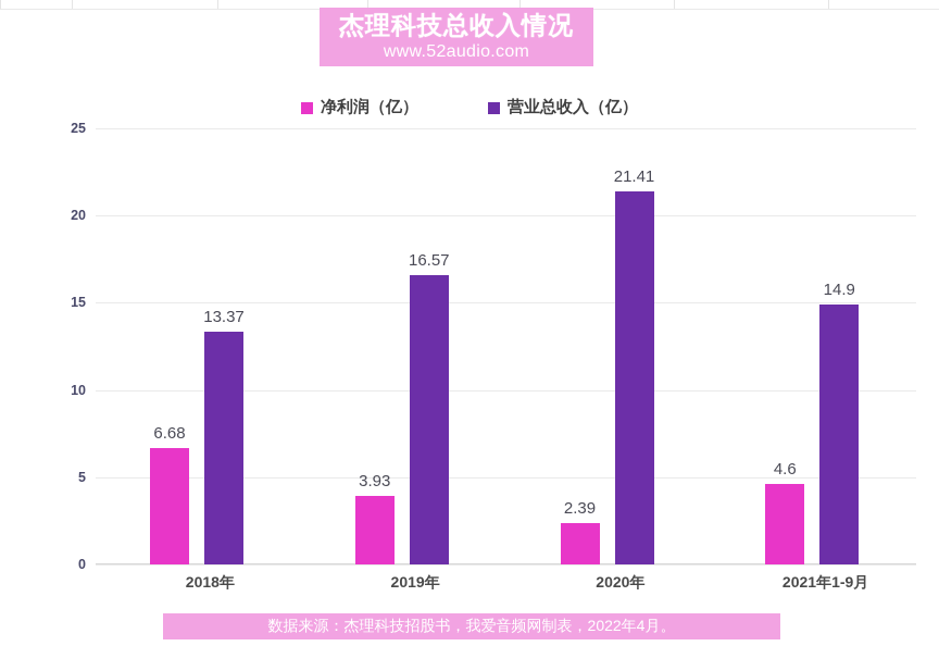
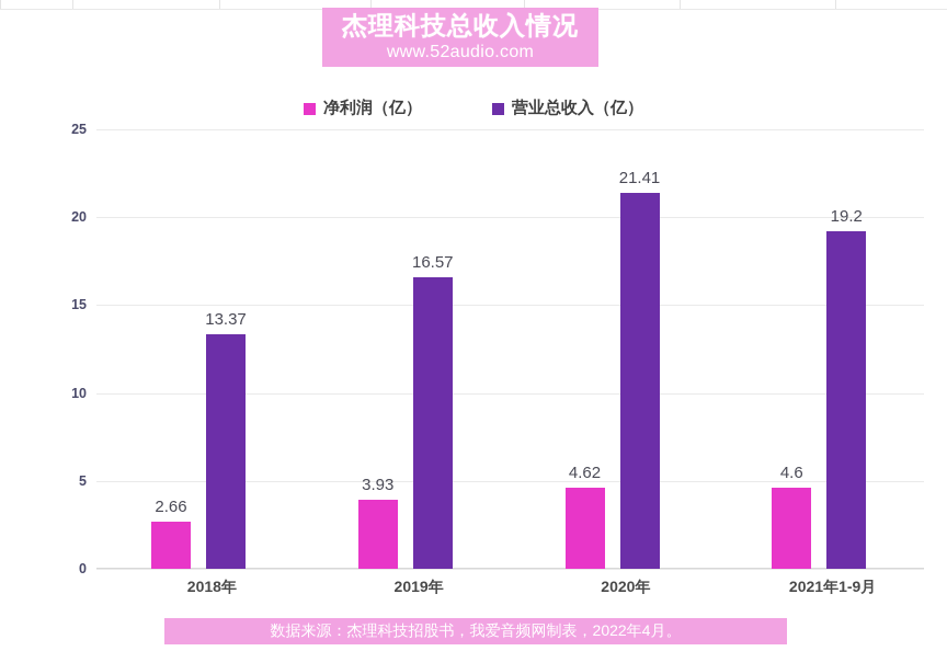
净利润（亿）/2018年: 6.68 -> 2.66
净利润（亿）/2020年: 2.39 -> 4.62
营业总收入（亿）/2021年1-9月: 14.9 -> 19.2
